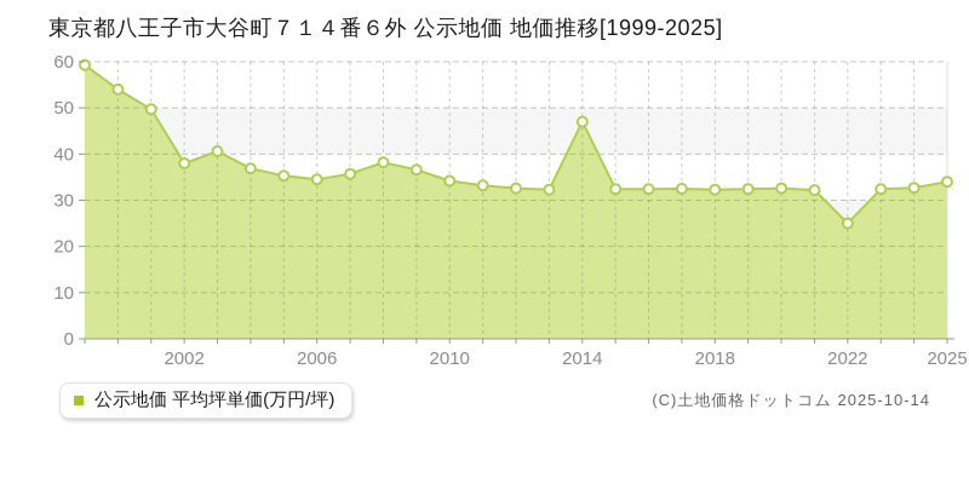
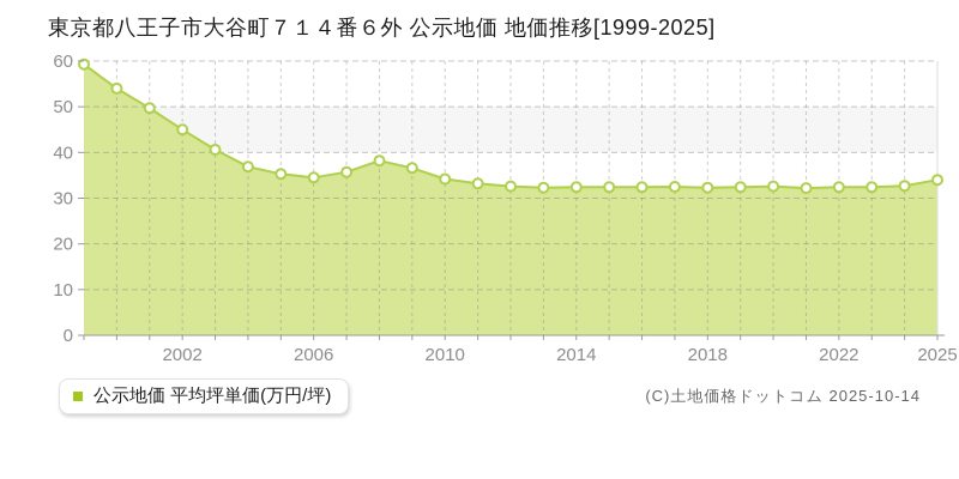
2002: 38 -> 45
2014: 47 -> 32
2022: 25 -> 32
